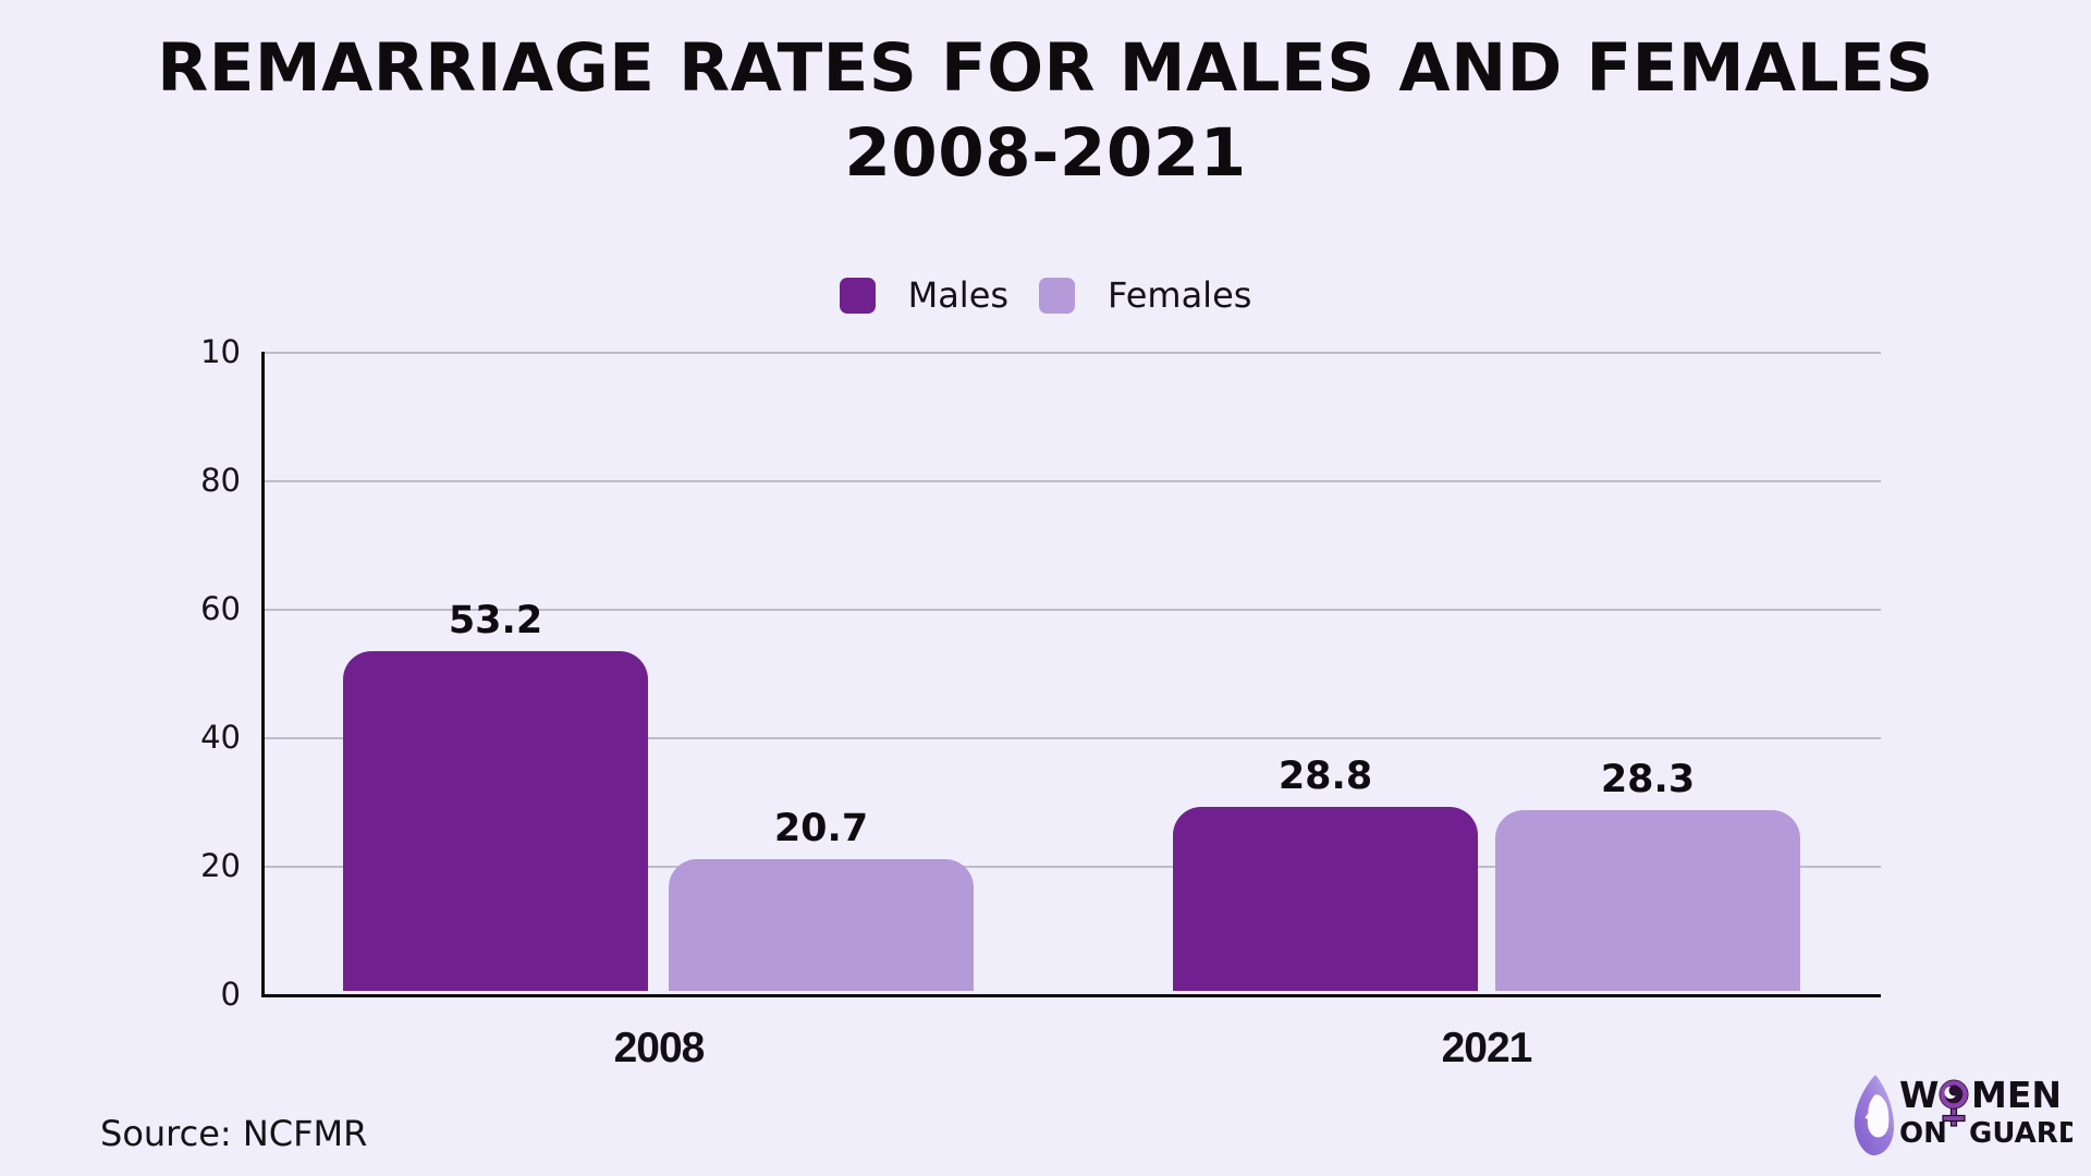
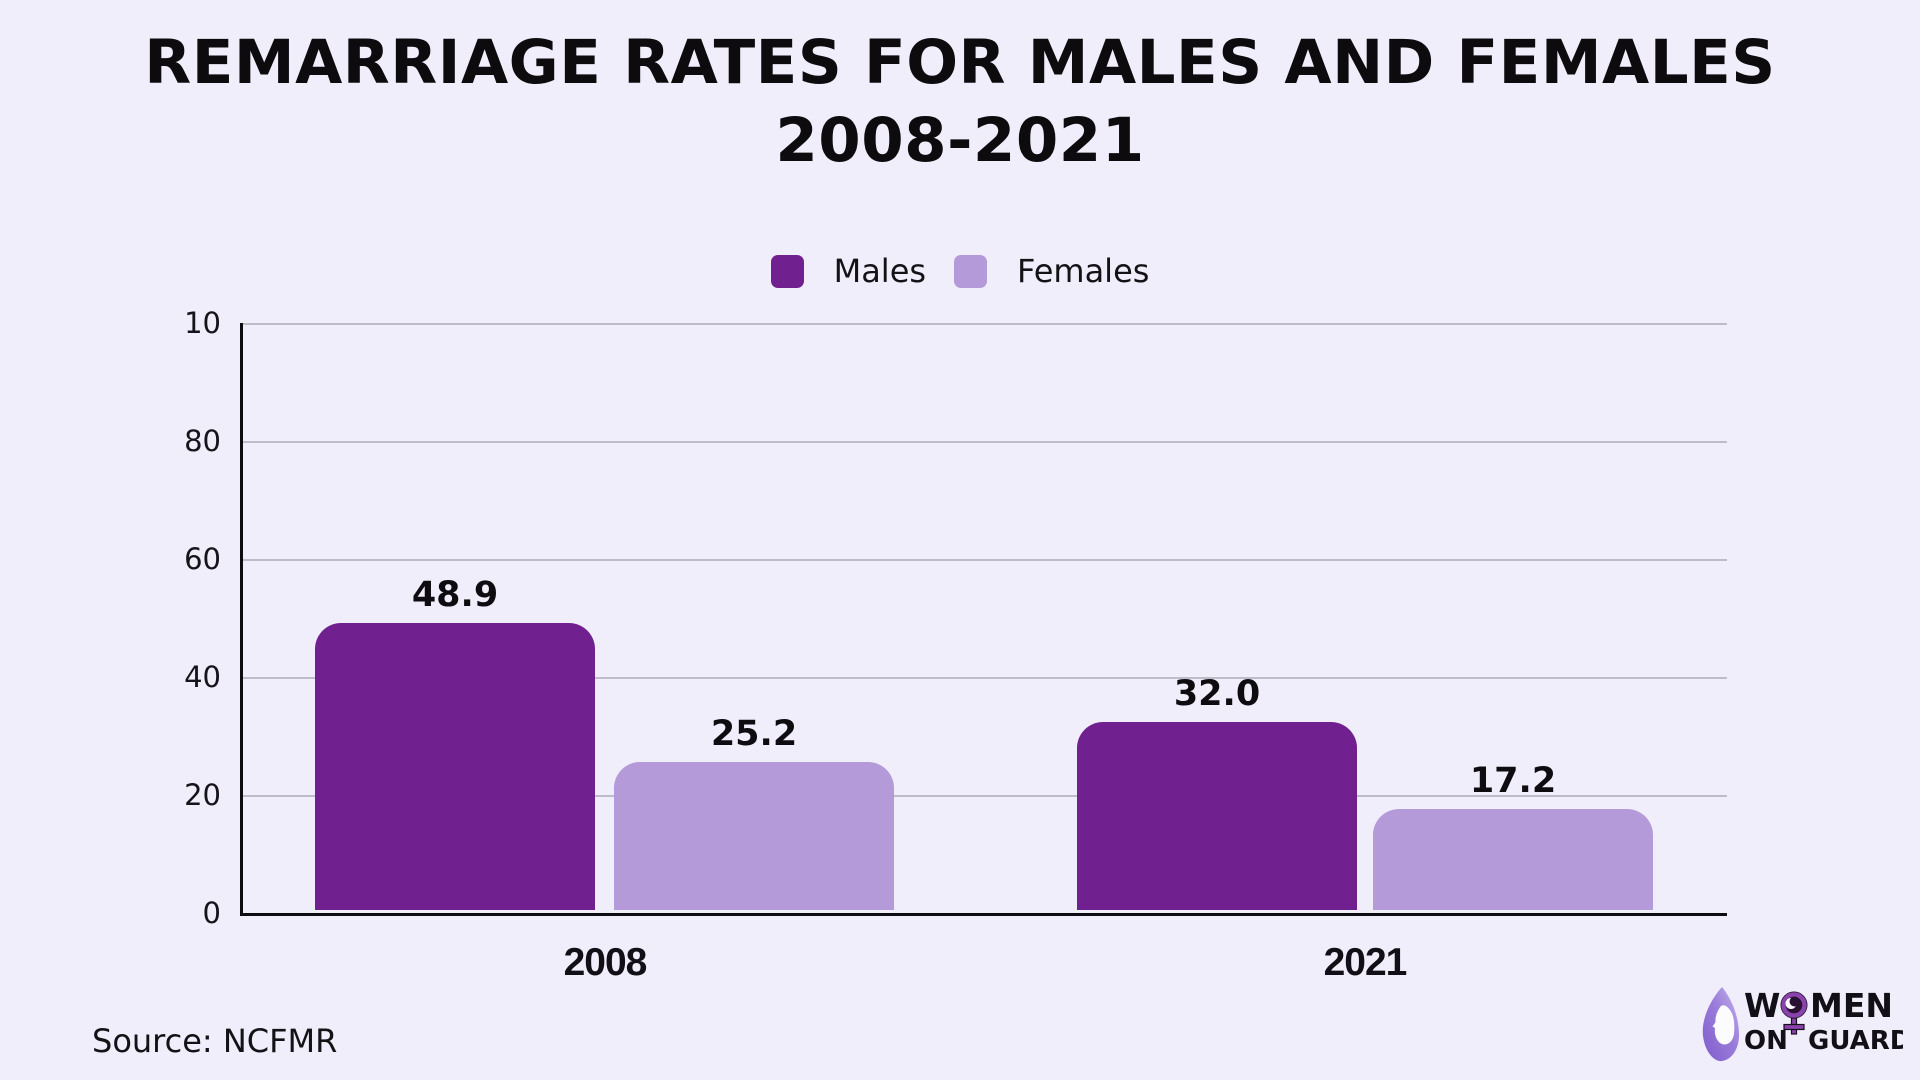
Males/2008: 53.2 -> 48.9
Females/2008: 20.7 -> 25.2
Males/2021: 28.8 -> 32.0
Females/2021: 28.3 -> 17.2
